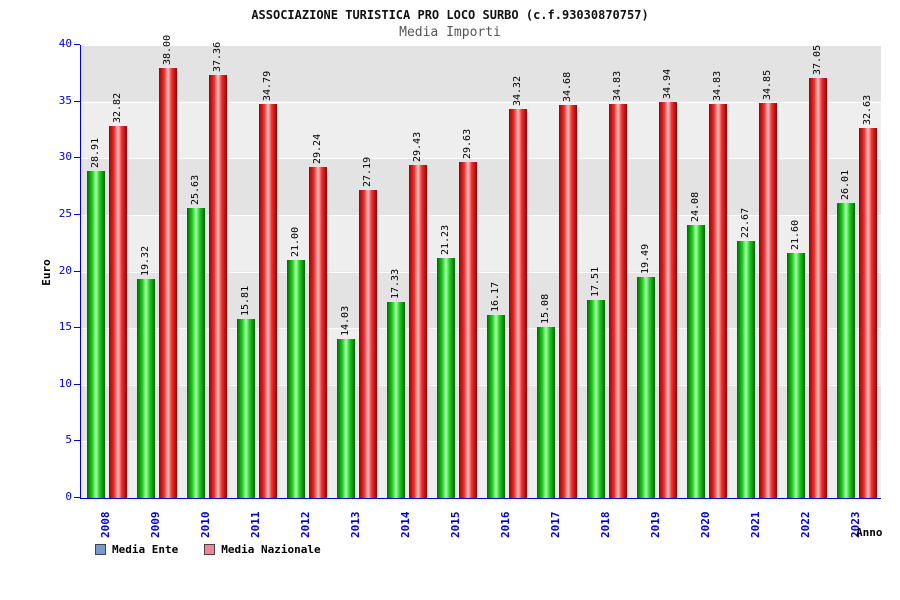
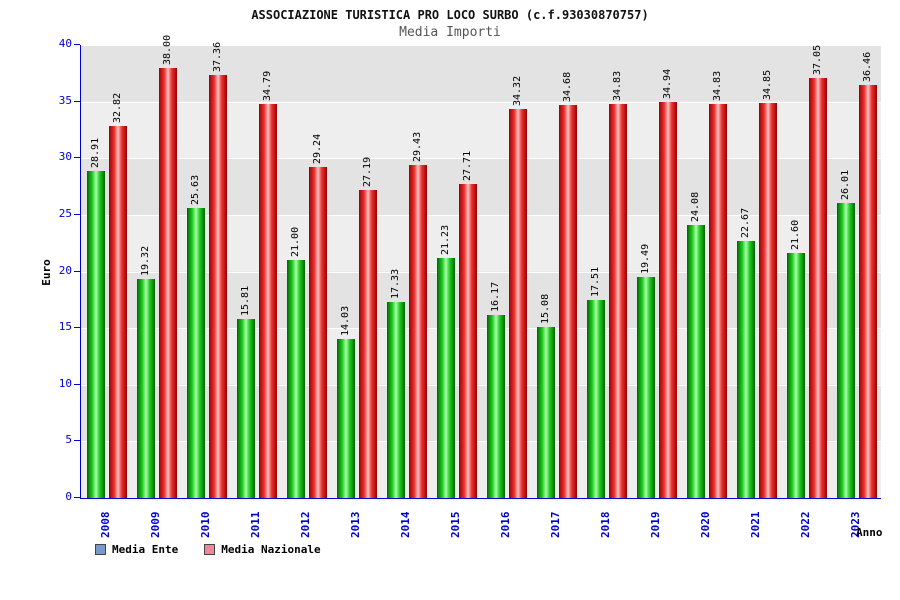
Media Nazionale/2015: 29.63 -> 27.71
Media Nazionale/2023: 32.63 -> 36.46
